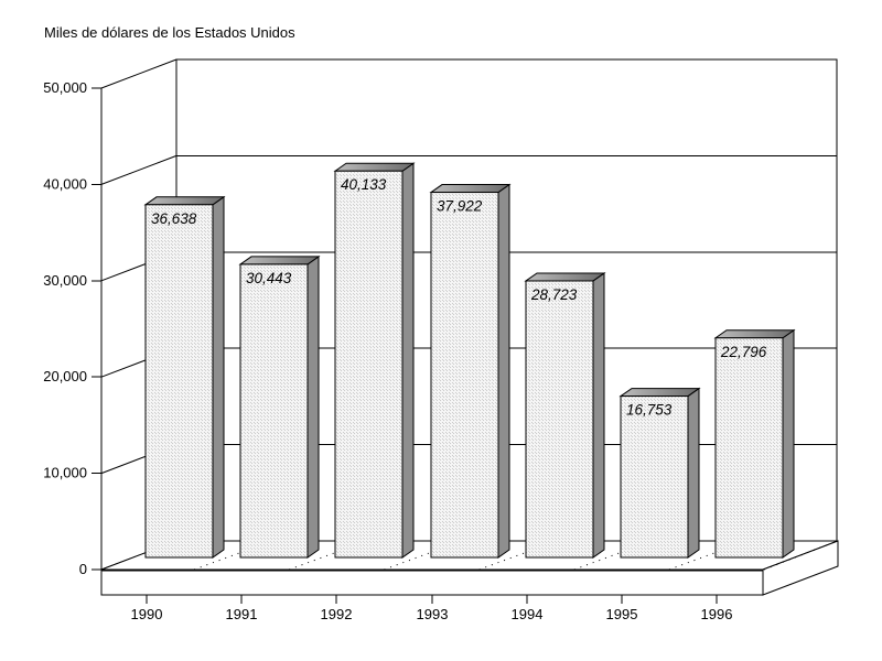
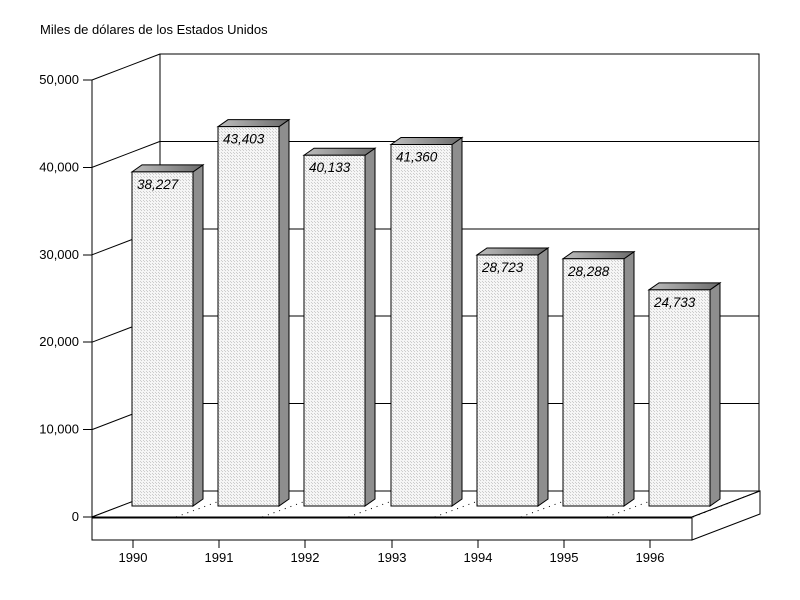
1990: 36,638 -> 38,227
1991: 30,443 -> 43,403
1993: 37,922 -> 41,360
1995: 16,753 -> 28,288
1996: 22,796 -> 24,733
